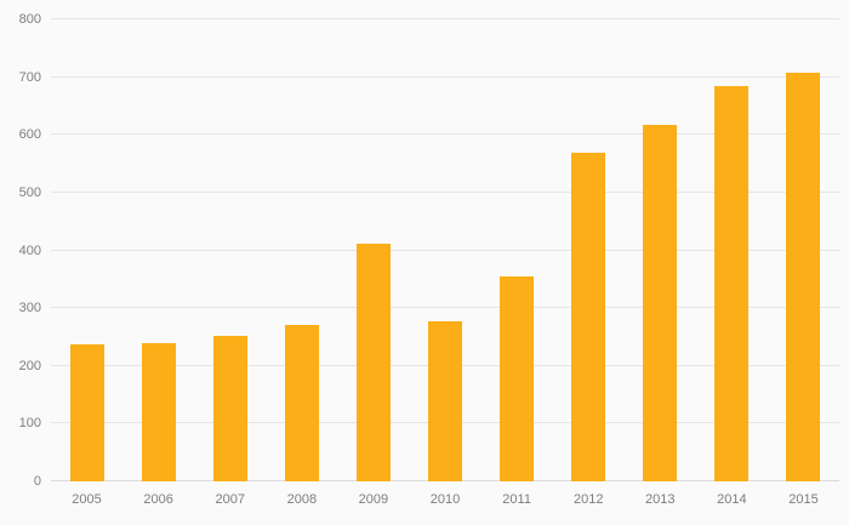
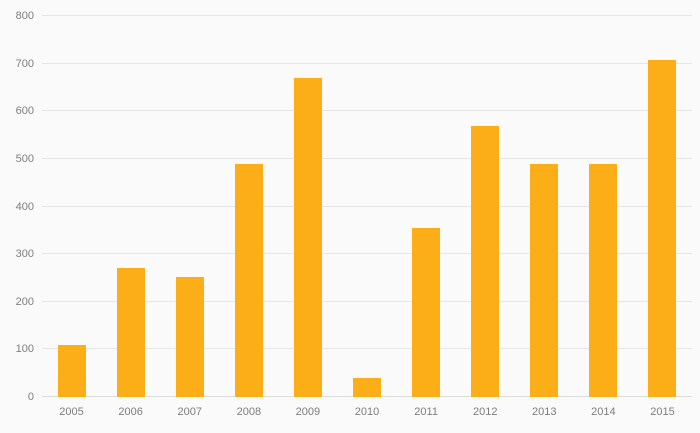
2005: 240 -> 110
2006: 240 -> 270
2008: 270 -> 490
2009: 410 -> 670
2010: 280 -> 40
2013: 620 -> 490
2014: 680 -> 490
